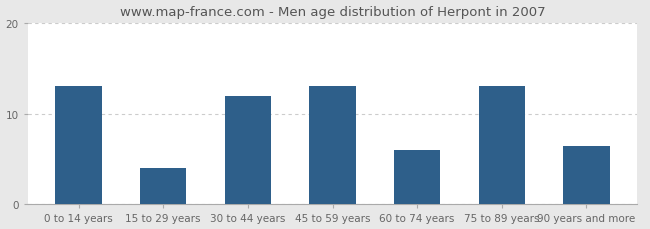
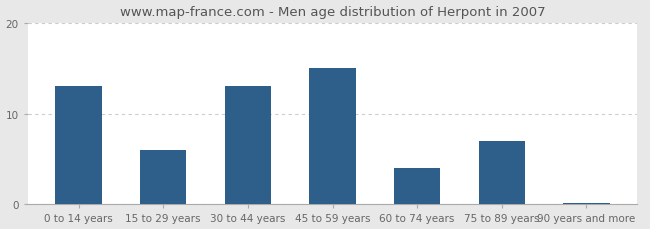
15 to 29 years: 4.0 -> 6.0
30 to 44 years: 12.0 -> 13.0
45 to 59 years: 13.0 -> 15.0
60 to 74 years: 6.0 -> 4.0
75 to 89 years: 13.0 -> 7.0
90 years and more: 6.4 -> 0.2
